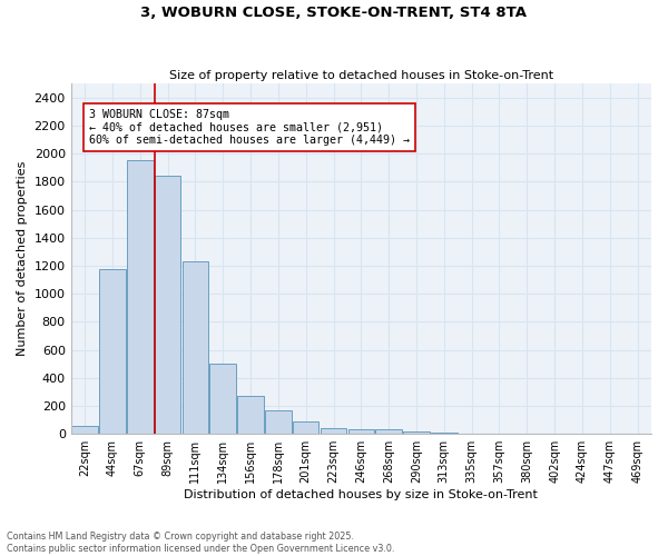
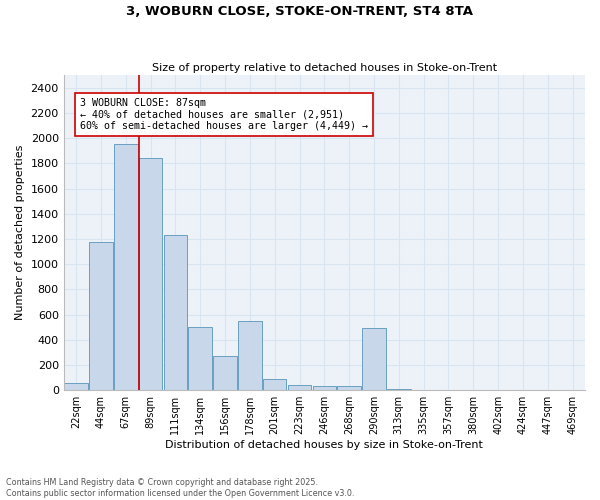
178sqm: 160 -> 550
290sqm: 20 -> 490
